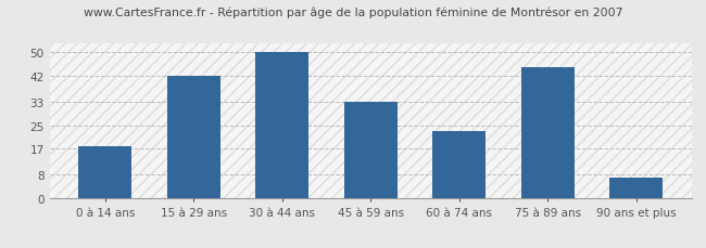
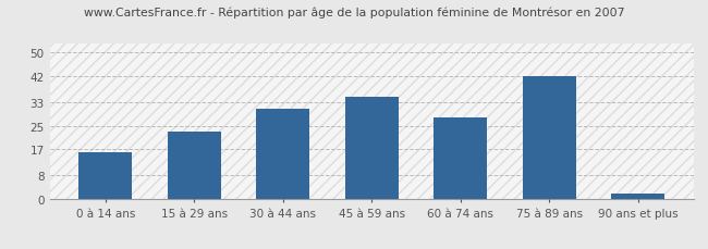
0 à 14 ans: 18 -> 16
15 à 29 ans: 42 -> 23
30 à 44 ans: 50 -> 31
45 à 59 ans: 33 -> 35
60 à 74 ans: 23 -> 28
75 à 89 ans: 45 -> 42
90 ans et plus: 7 -> 2
